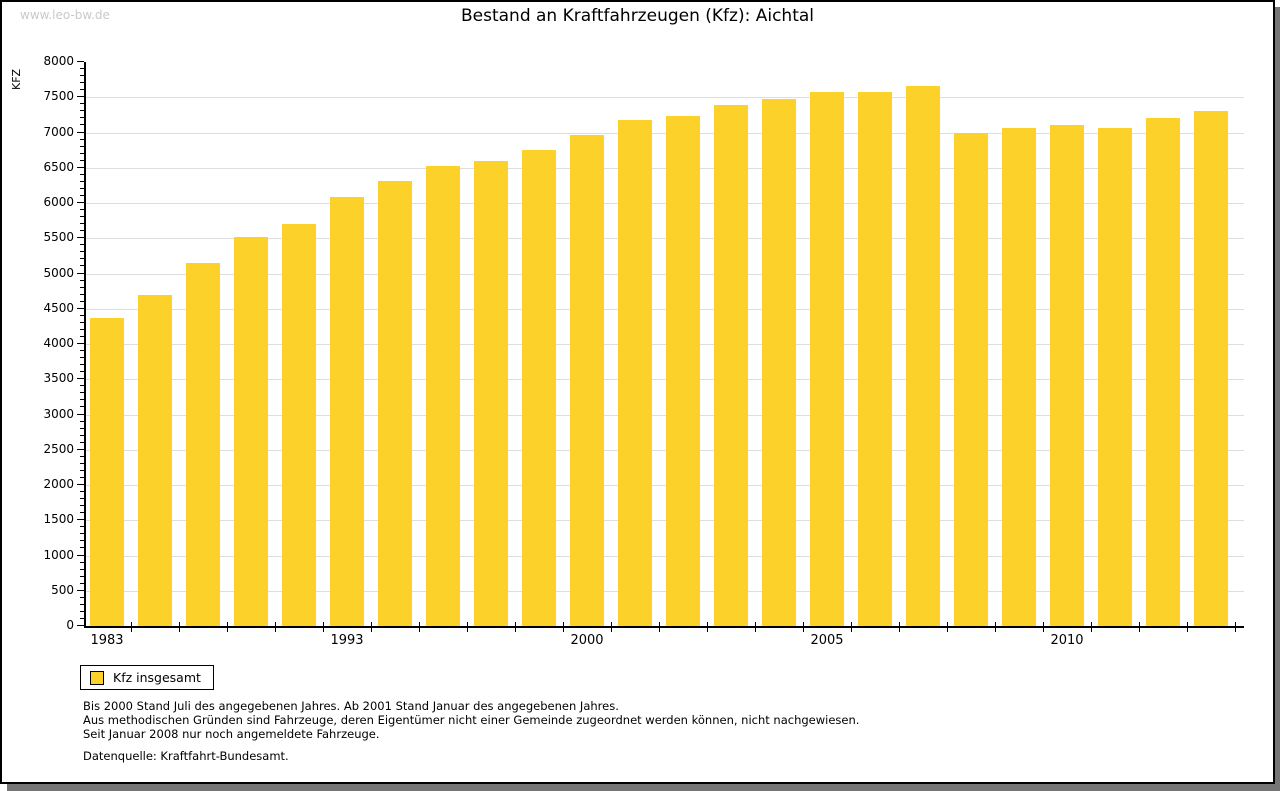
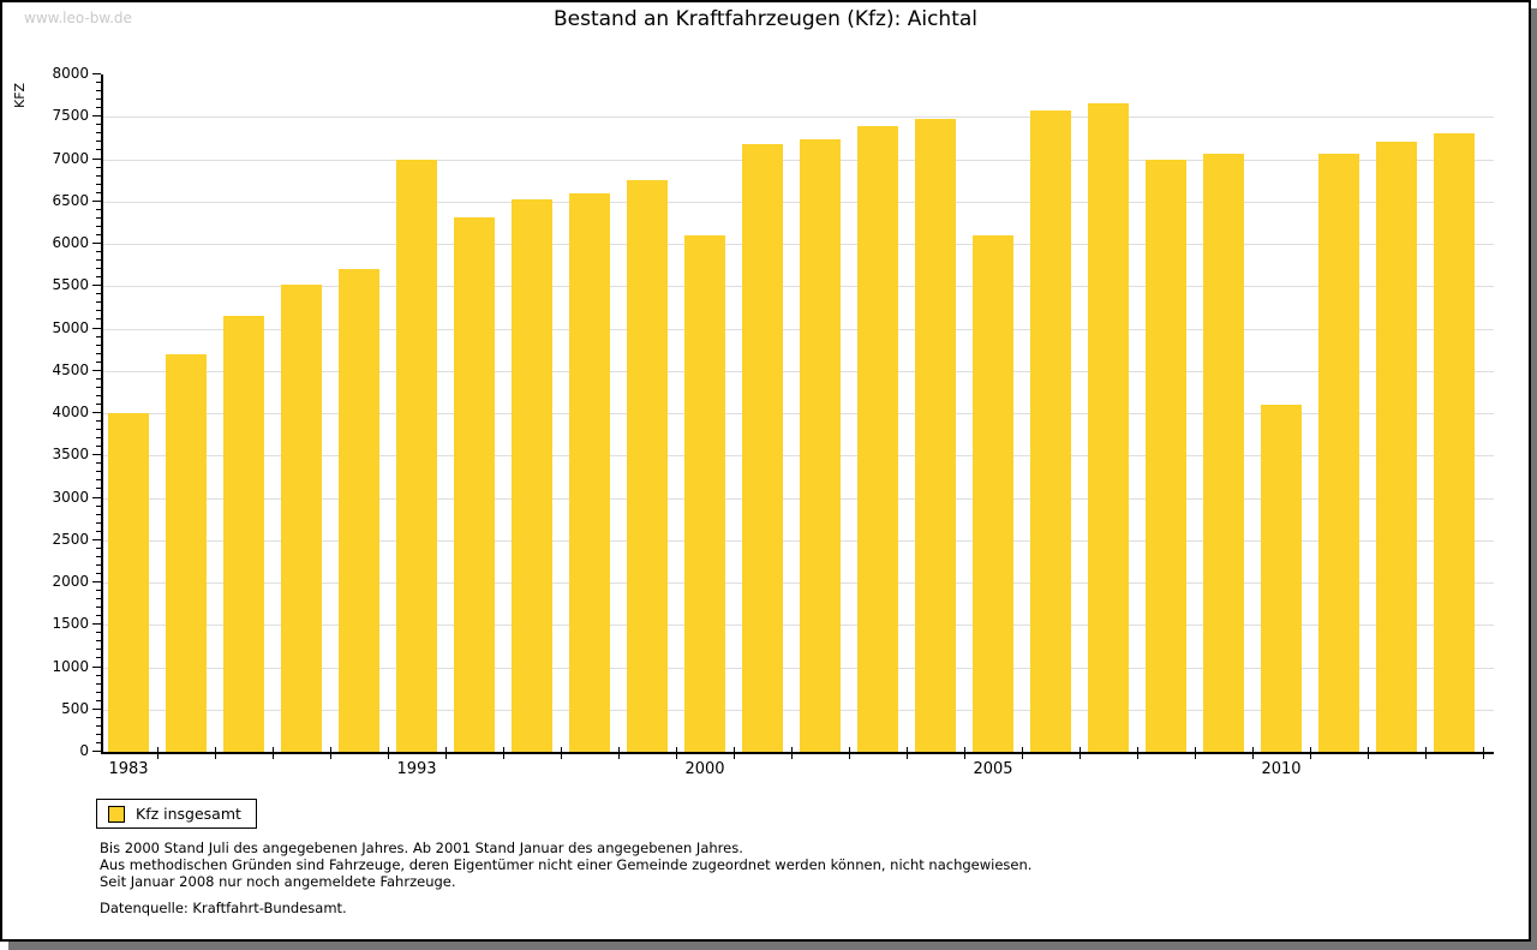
1983: 4400 -> 4000
1993: 6100 -> 7000
2000: 7000 -> 6100
2005: 7600 -> 6100
2010: 7100 -> 4100
